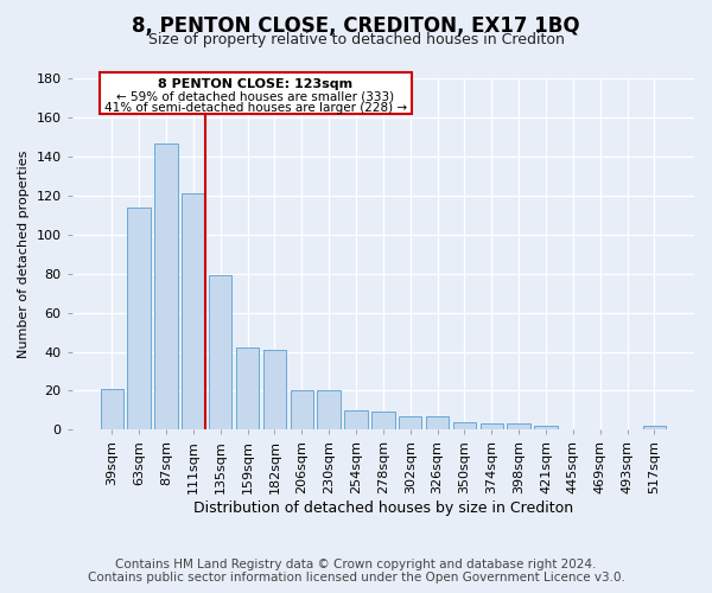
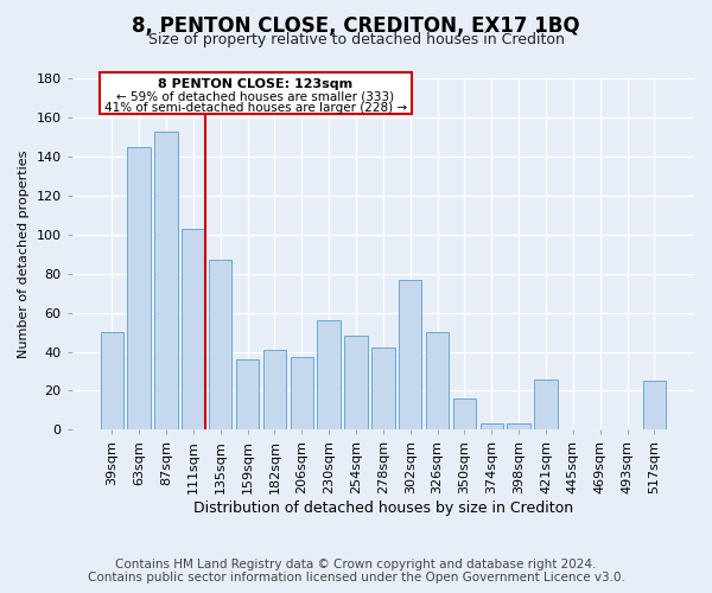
39sqm: 21 -> 50
63sqm: 114 -> 145
87sqm: 147 -> 153
111sqm: 121 -> 103
135sqm: 79 -> 87
159sqm: 42 -> 36
206sqm: 20 -> 37
230sqm: 20 -> 56
254sqm: 10 -> 48
278sqm: 9 -> 42
302sqm: 7 -> 77
326sqm: 7 -> 50
350sqm: 4 -> 16
421sqm: 2 -> 26
517sqm: 2 -> 25
